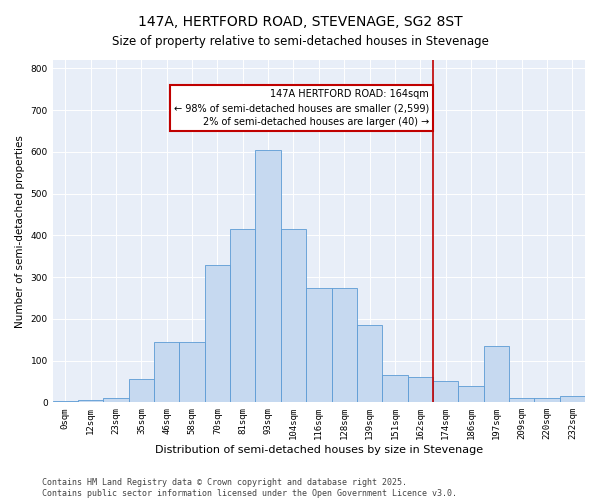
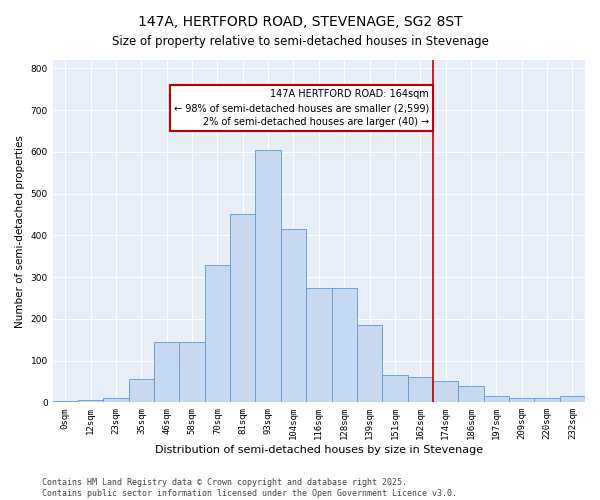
81sqm: 415 -> 450
197sqm: 135 -> 15
